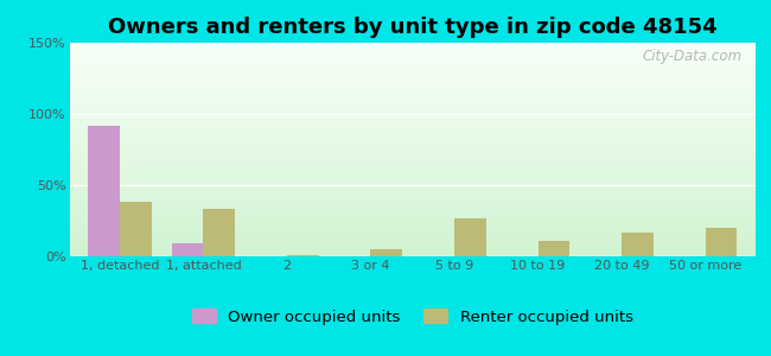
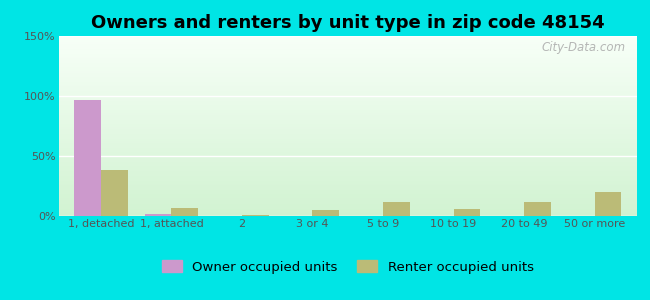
Owner occupied units/1, detached: 92% -> 97%
Owner occupied units/1, attached: 9% -> 2%
Renter occupied units/1, attached: 33% -> 7%
Renter occupied units/5 to 9: 27% -> 12%
Renter occupied units/10 to 19: 11% -> 6%
Renter occupied units/20 to 49: 17% -> 12%
